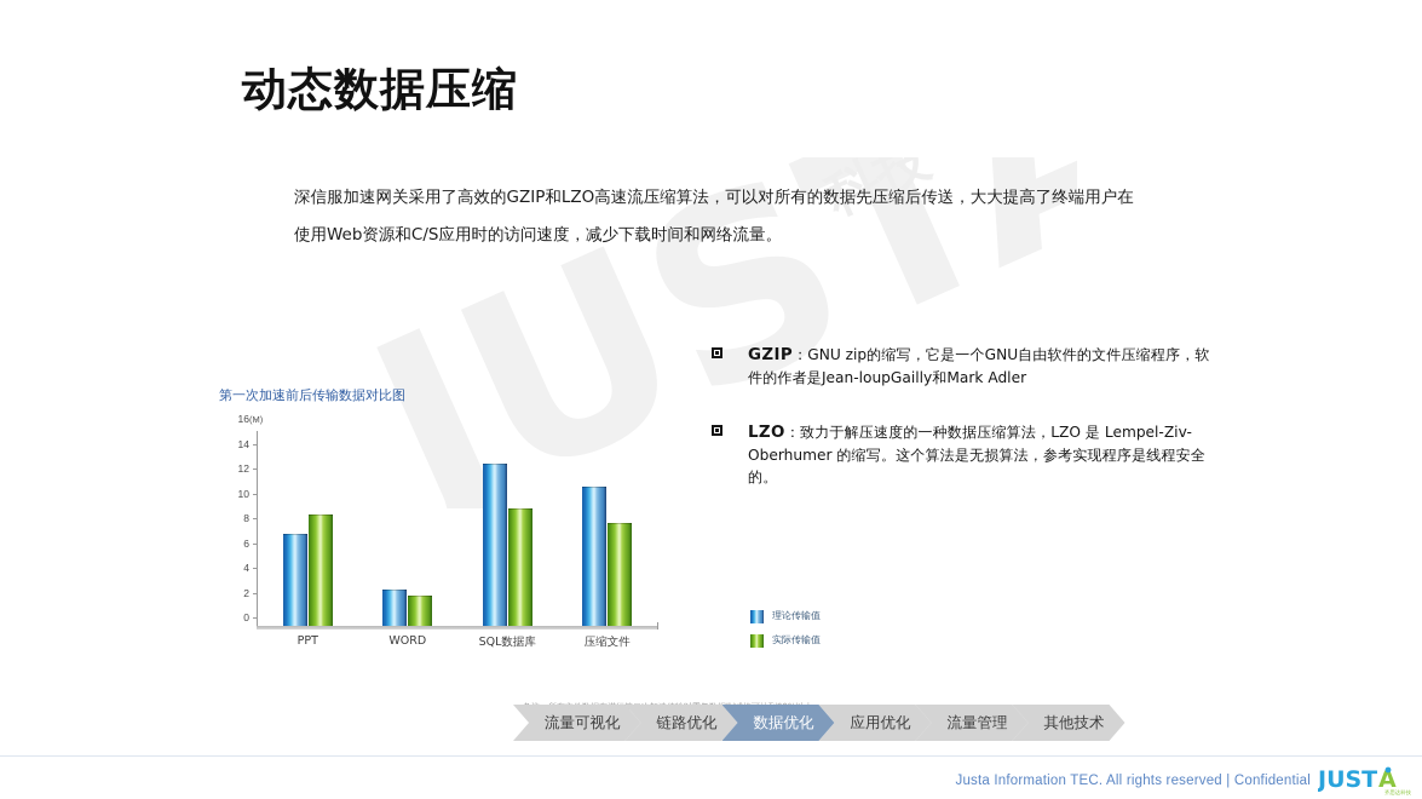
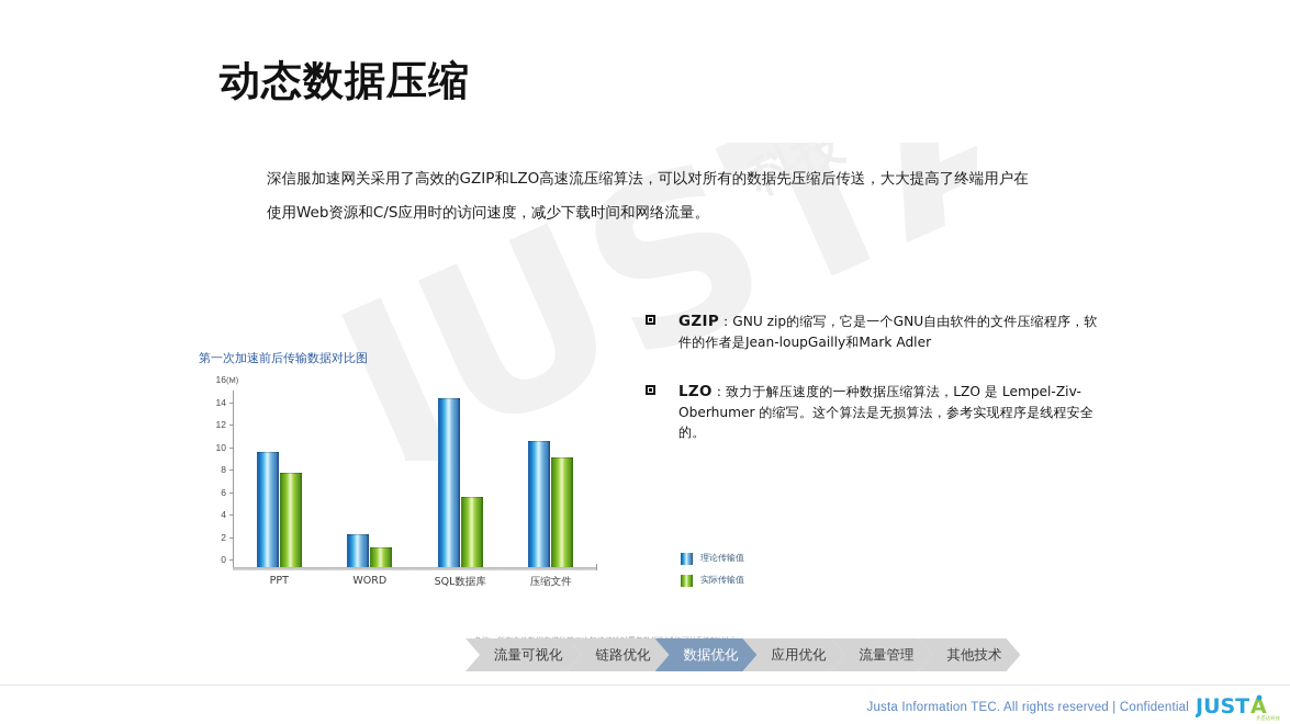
理论传输值/PPT: 7.4 -> 10.2
实际传输值/PPT: 9.0 -> 8.4
实际传输值/WORD: 2.4 -> 1.8
理论传输值/SQL数据库: 13.1 -> 15.0
实际传输值/SQL数据库: 9.5 -> 6.2
实际传输值/压缩文件: 8.3 -> 9.8
